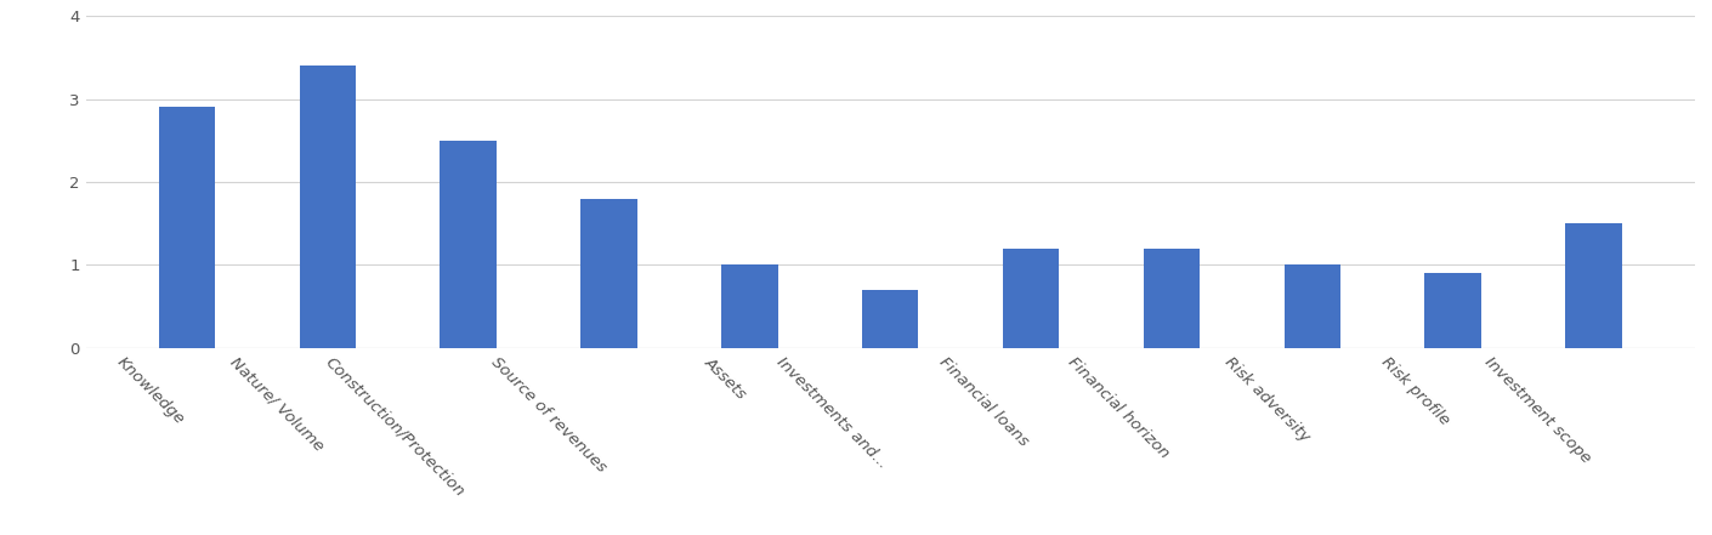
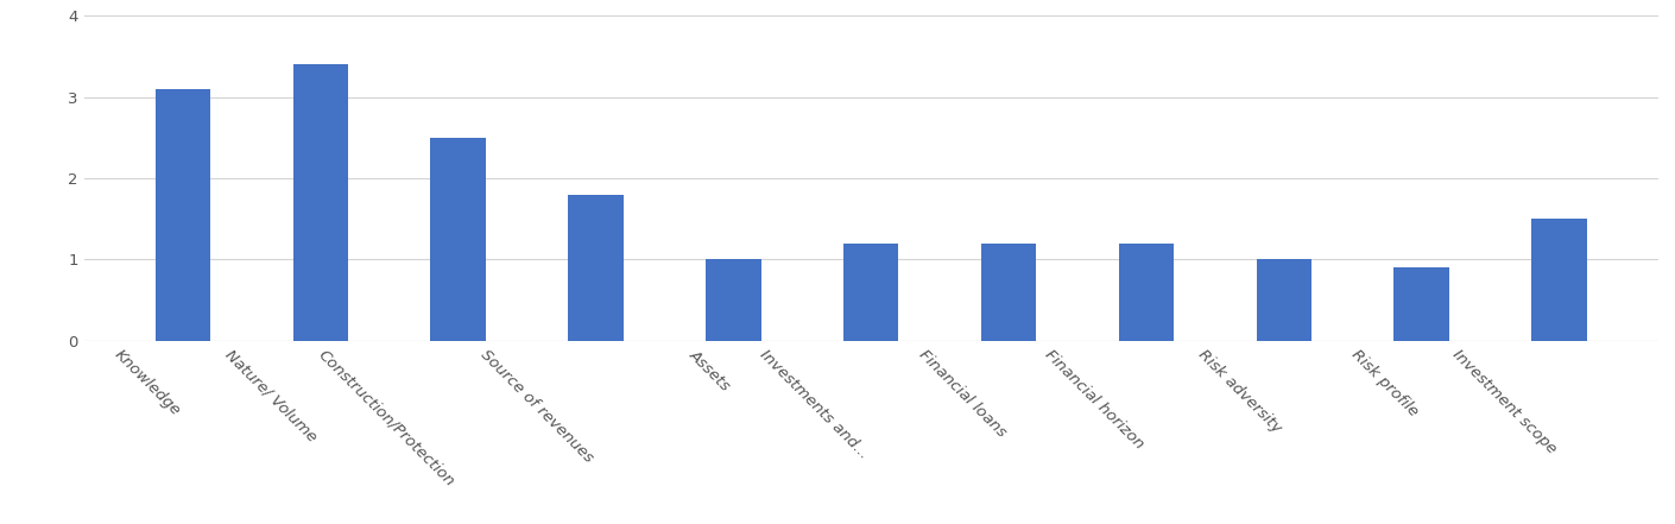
Knowledge: 2.9 -> 3.1
Investments and...: 0.7 -> 1.2
